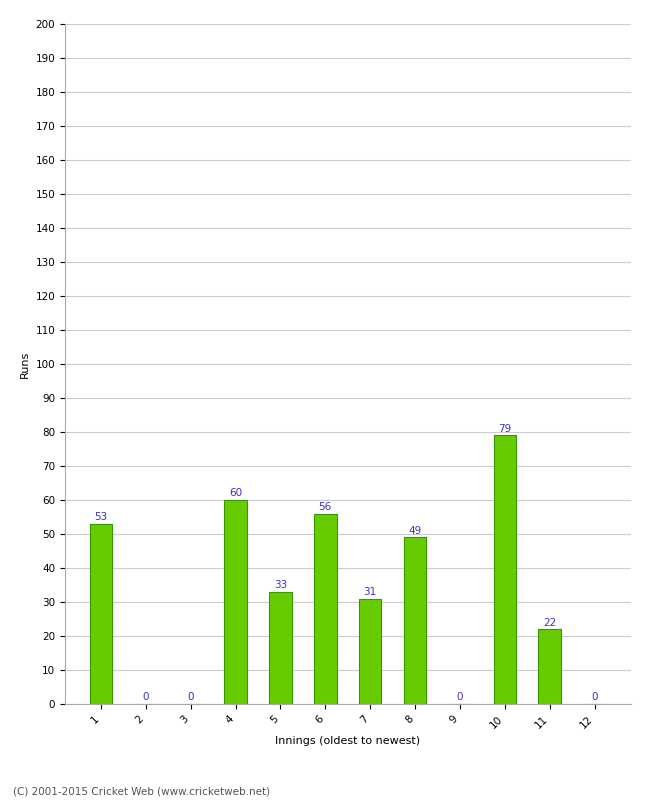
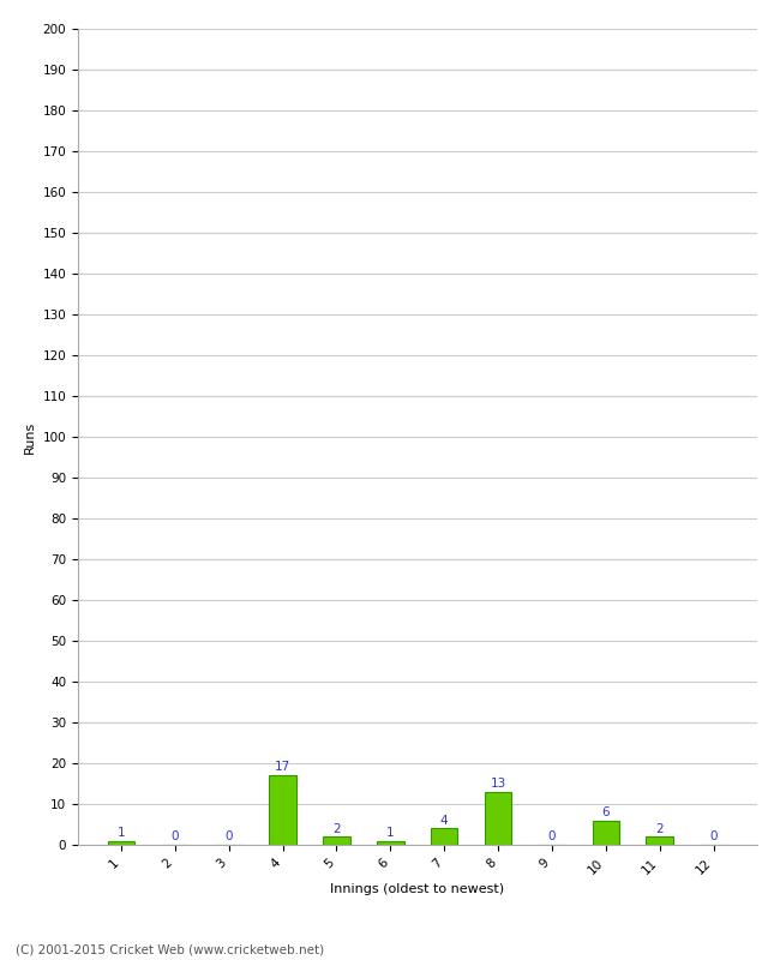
1: 53 -> 1
4: 60 -> 17
5: 33 -> 2
6: 56 -> 1
7: 31 -> 4
8: 49 -> 13
10: 79 -> 6
11: 22 -> 2
